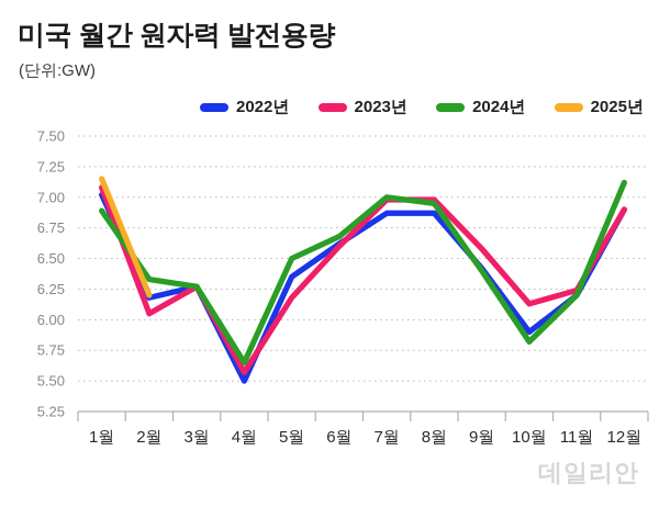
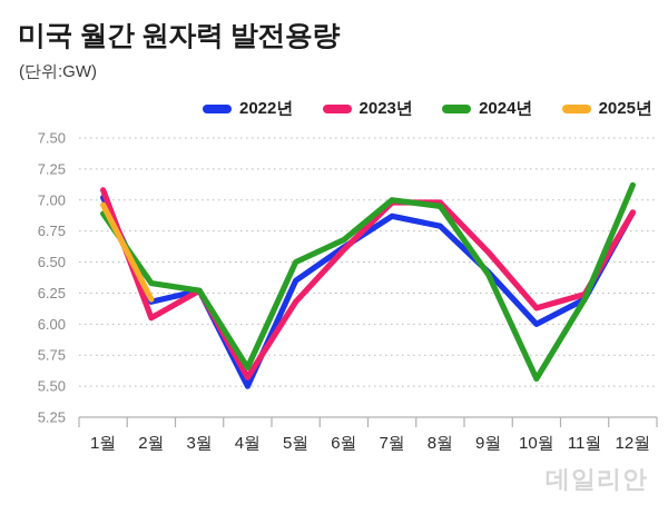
2025년/1월: 7.15 -> 6.96
2022년/8월: 6.87 -> 6.79
2022년/10월: 5.90 -> 6.00
2024년/10월: 5.82 -> 5.56
